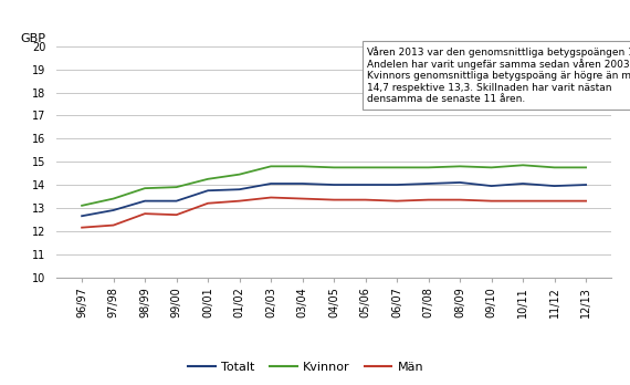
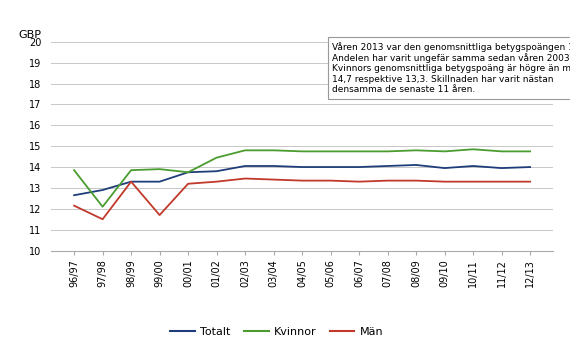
Kvinnor/96/97: 13.10 -> 13.85
Kvinnor/97/98: 13.40 -> 12.10
Män/97/98: 12.25 -> 11.50
Män/98/99: 12.75 -> 13.30
Män/99/00: 12.70 -> 11.70
Kvinnor/00/01: 14.25 -> 13.75
